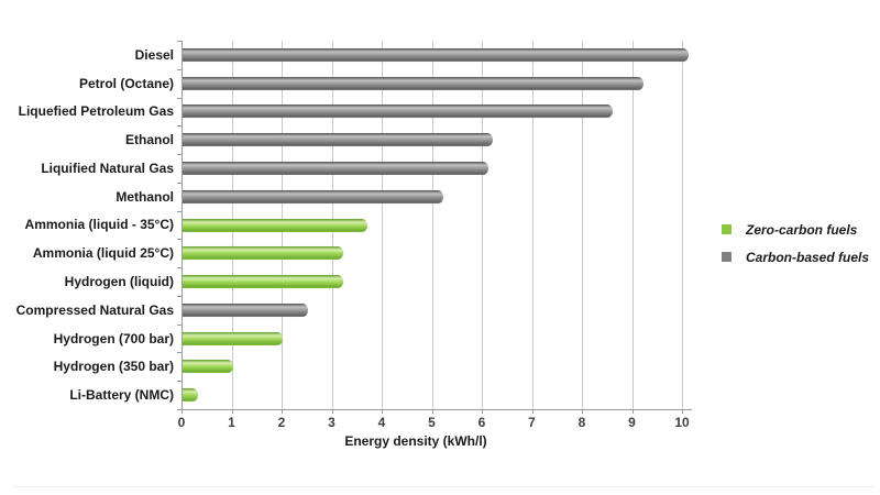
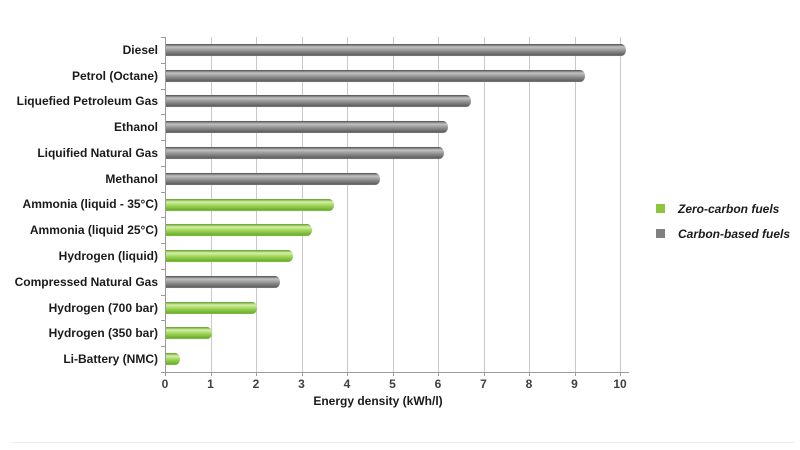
Liquefied Petroleum Gas: 8.6 -> 6.7
Methanol: 5.2 -> 4.7
Hydrogen (liquid): 3.2 -> 2.8
